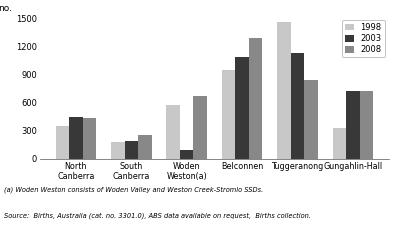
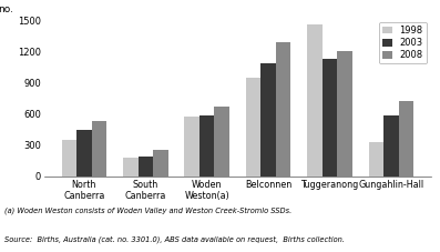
2008/North Canberra: 440 -> 530
2003/Woden Weston(a): 100 -> 590
2008/Tuggeranong: 840 -> 1200
2003/Gungahlin-Hall: 720 -> 590
